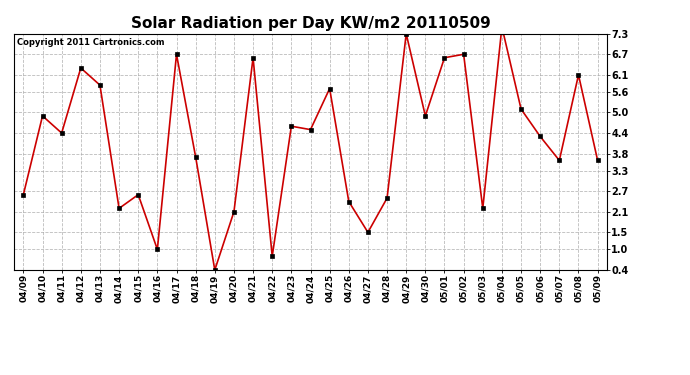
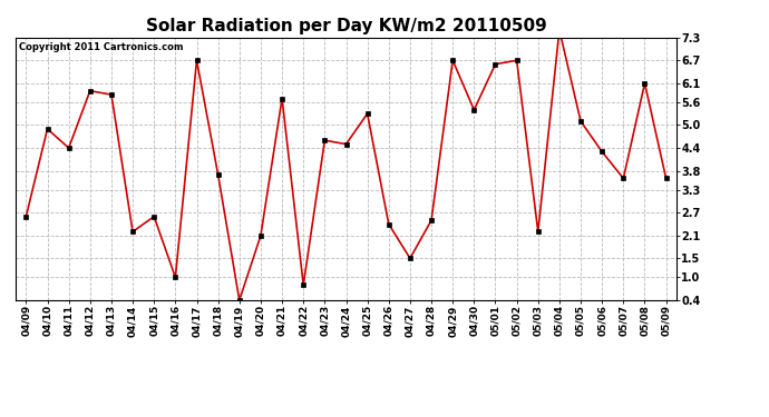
04/12: 6.3 -> 5.9
04/21: 6.6 -> 5.7
04/25: 5.7 -> 5.3
04/29: 7.3 -> 6.7
04/30: 4.9 -> 5.4
